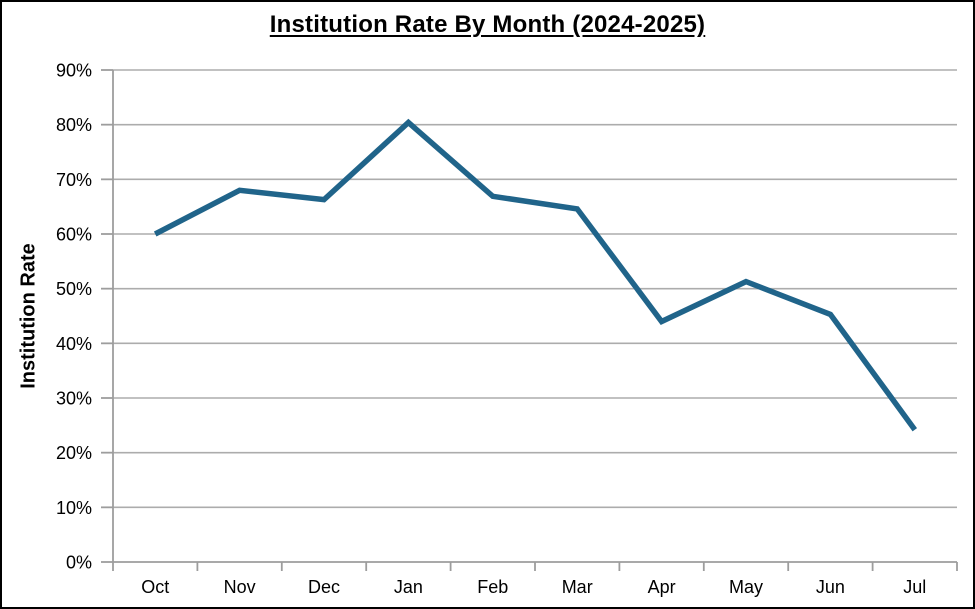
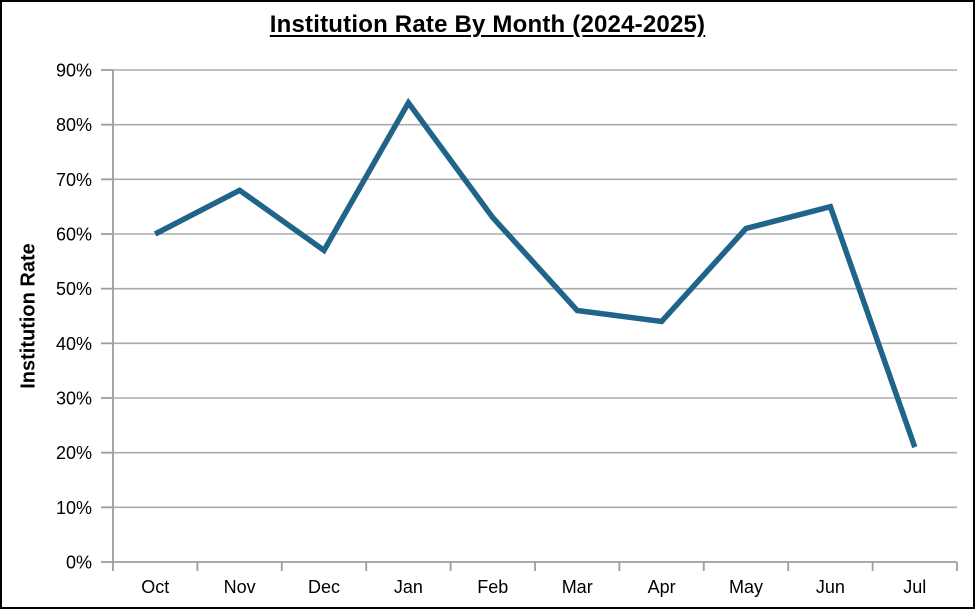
Dec: 66% -> 57%
Jan: 80% -> 84%
Feb: 67% -> 63%
Mar: 65% -> 46%
May: 51% -> 61%
Jun: 45% -> 65%
Jul: 24% -> 21%
